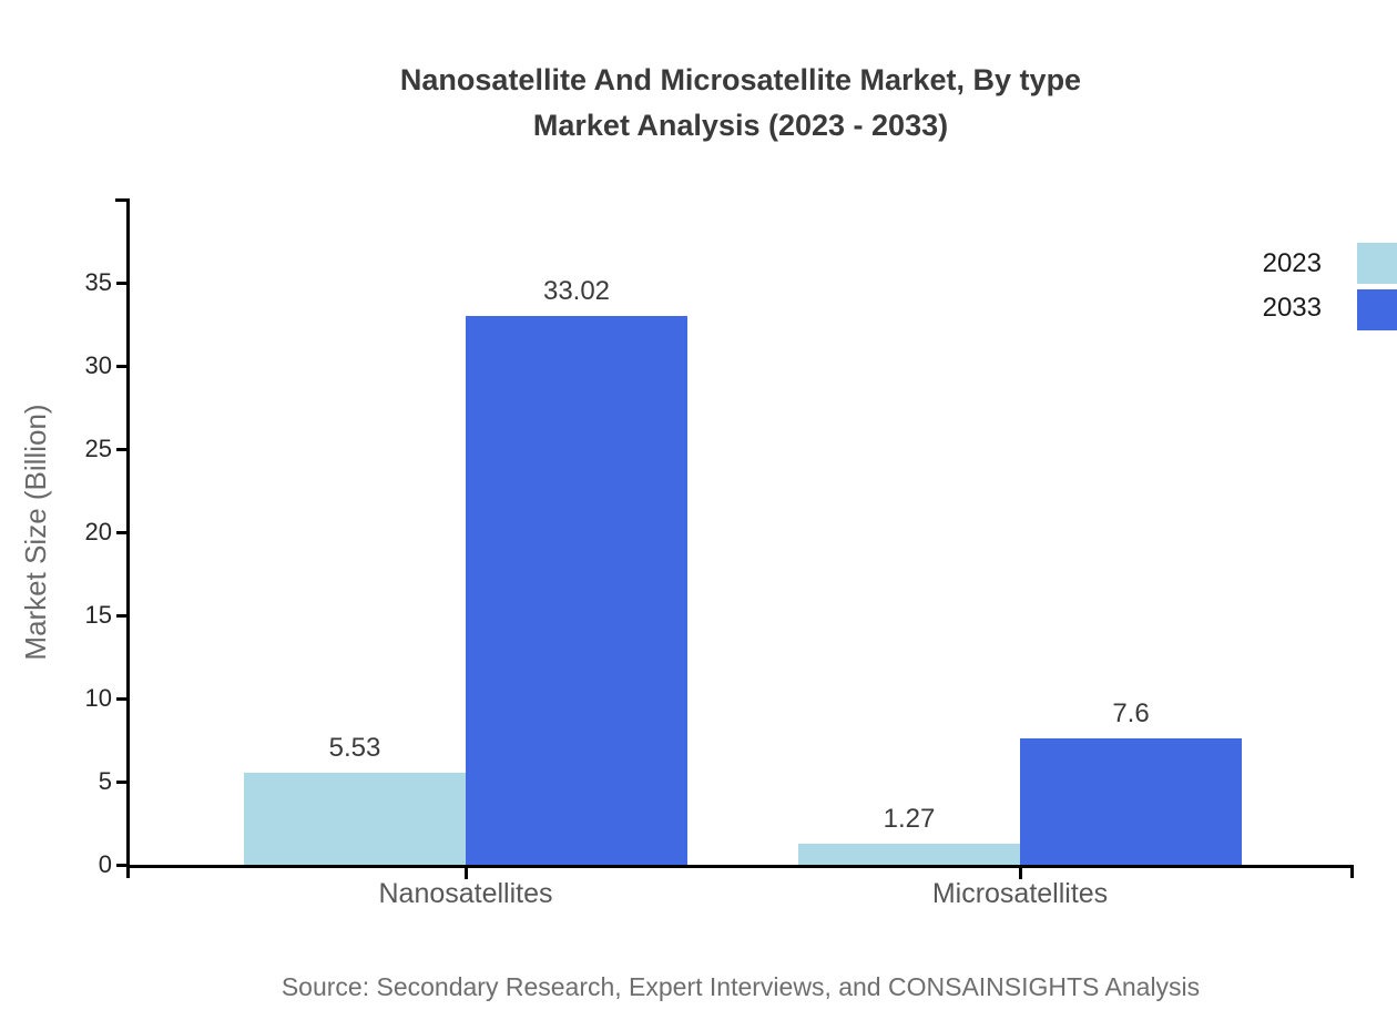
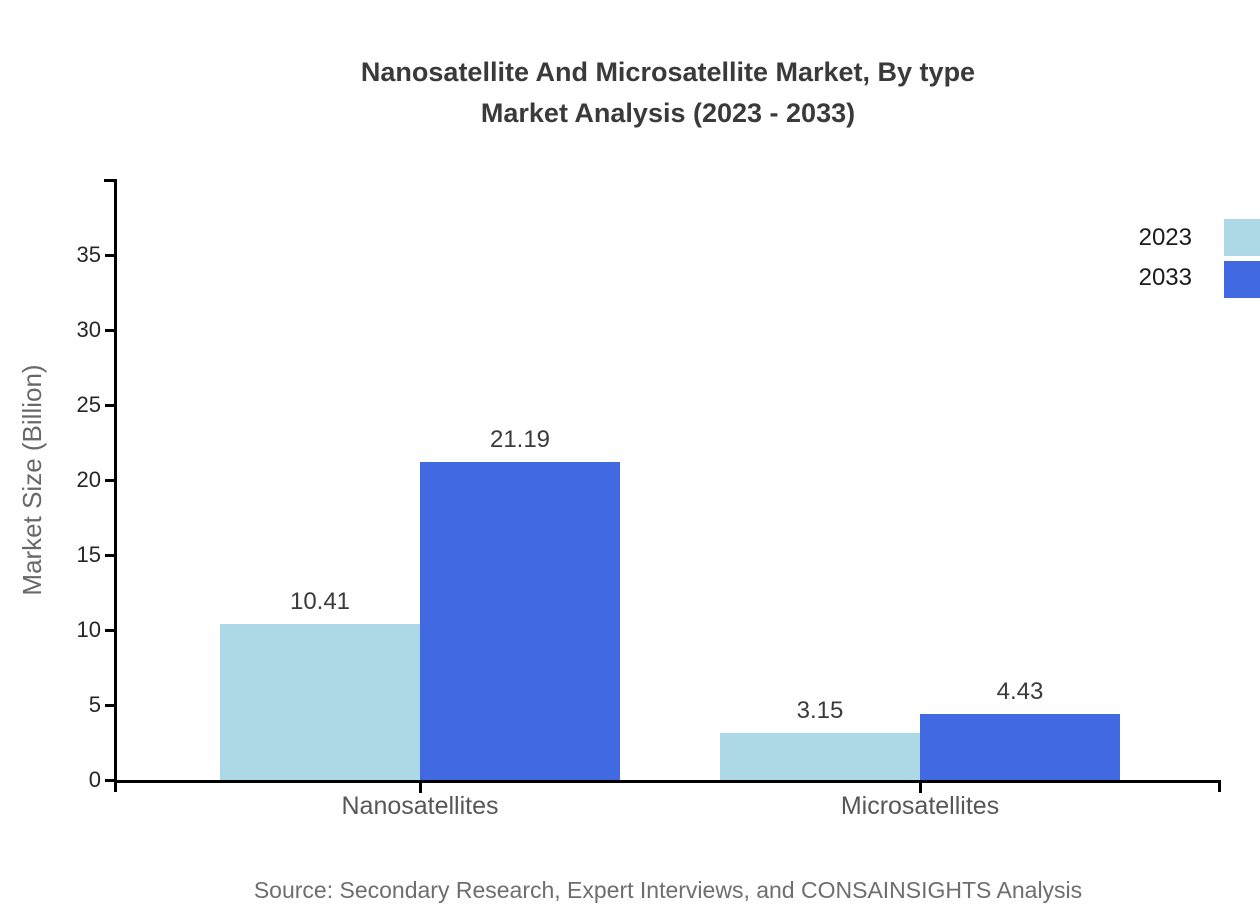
2023/Nanosatellites: 5.53 -> 10.41
2033/Nanosatellites: 33.02 -> 21.19
2023/Microsatellites: 1.27 -> 3.15
2033/Microsatellites: 7.6 -> 4.43
